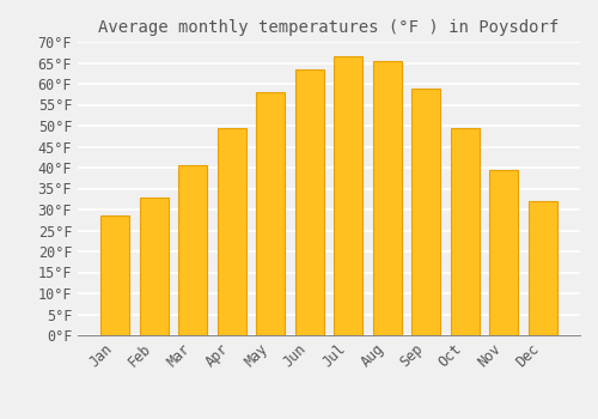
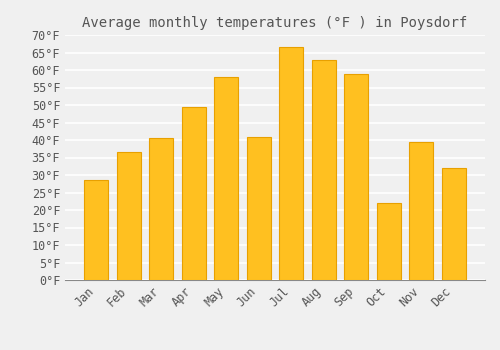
Feb: 33.0°F -> 36.5°F
Jun: 63.5°F -> 41.0°F
Aug: 65.5°F -> 63.0°F
Oct: 49.5°F -> 22.0°F
